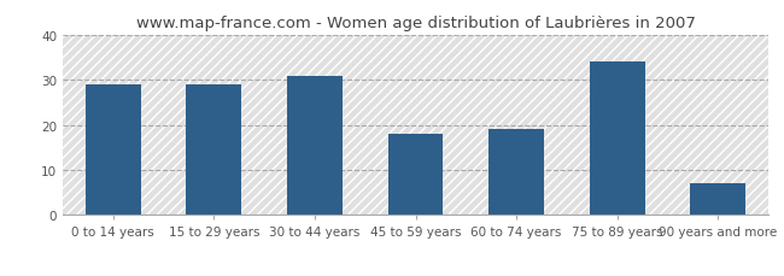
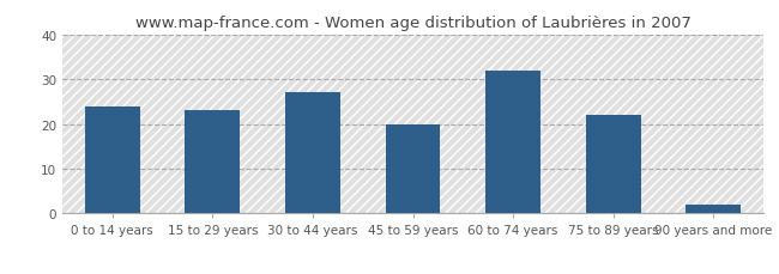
0 to 14 years: 29 -> 24
15 to 29 years: 29 -> 23
30 to 44 years: 31 -> 27
45 to 59 years: 18 -> 20
60 to 74 years: 19 -> 32
75 to 89 years: 34 -> 22
90 years and more: 7 -> 2
